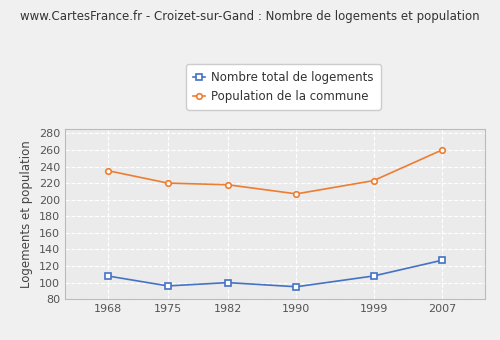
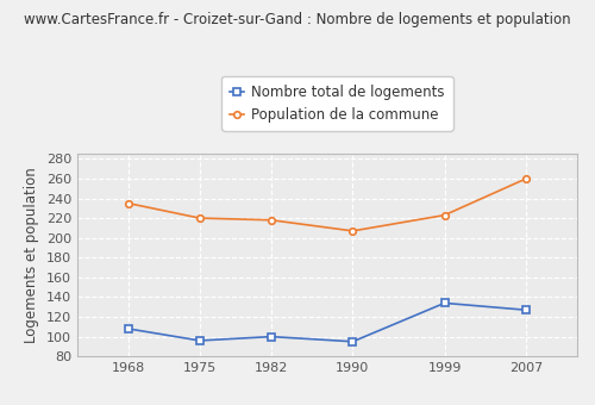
Nombre total de logements/1999: 108 -> 134
